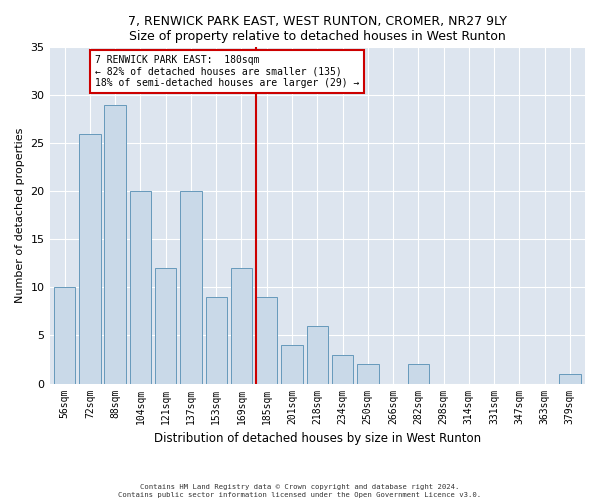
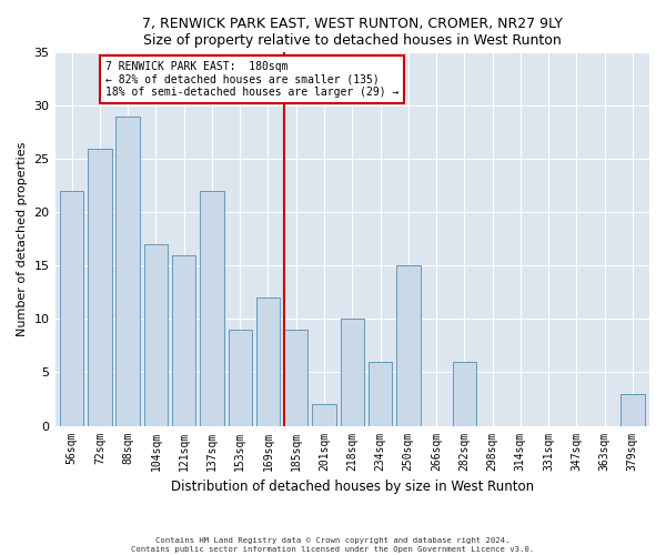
56sqm: 10 -> 22
104sqm: 20 -> 17
121sqm: 12 -> 16
137sqm: 20 -> 22
201sqm: 4 -> 2
218sqm: 6 -> 10
234sqm: 3 -> 6
250sqm: 2 -> 15
282sqm: 2 -> 6
379sqm: 1 -> 3
